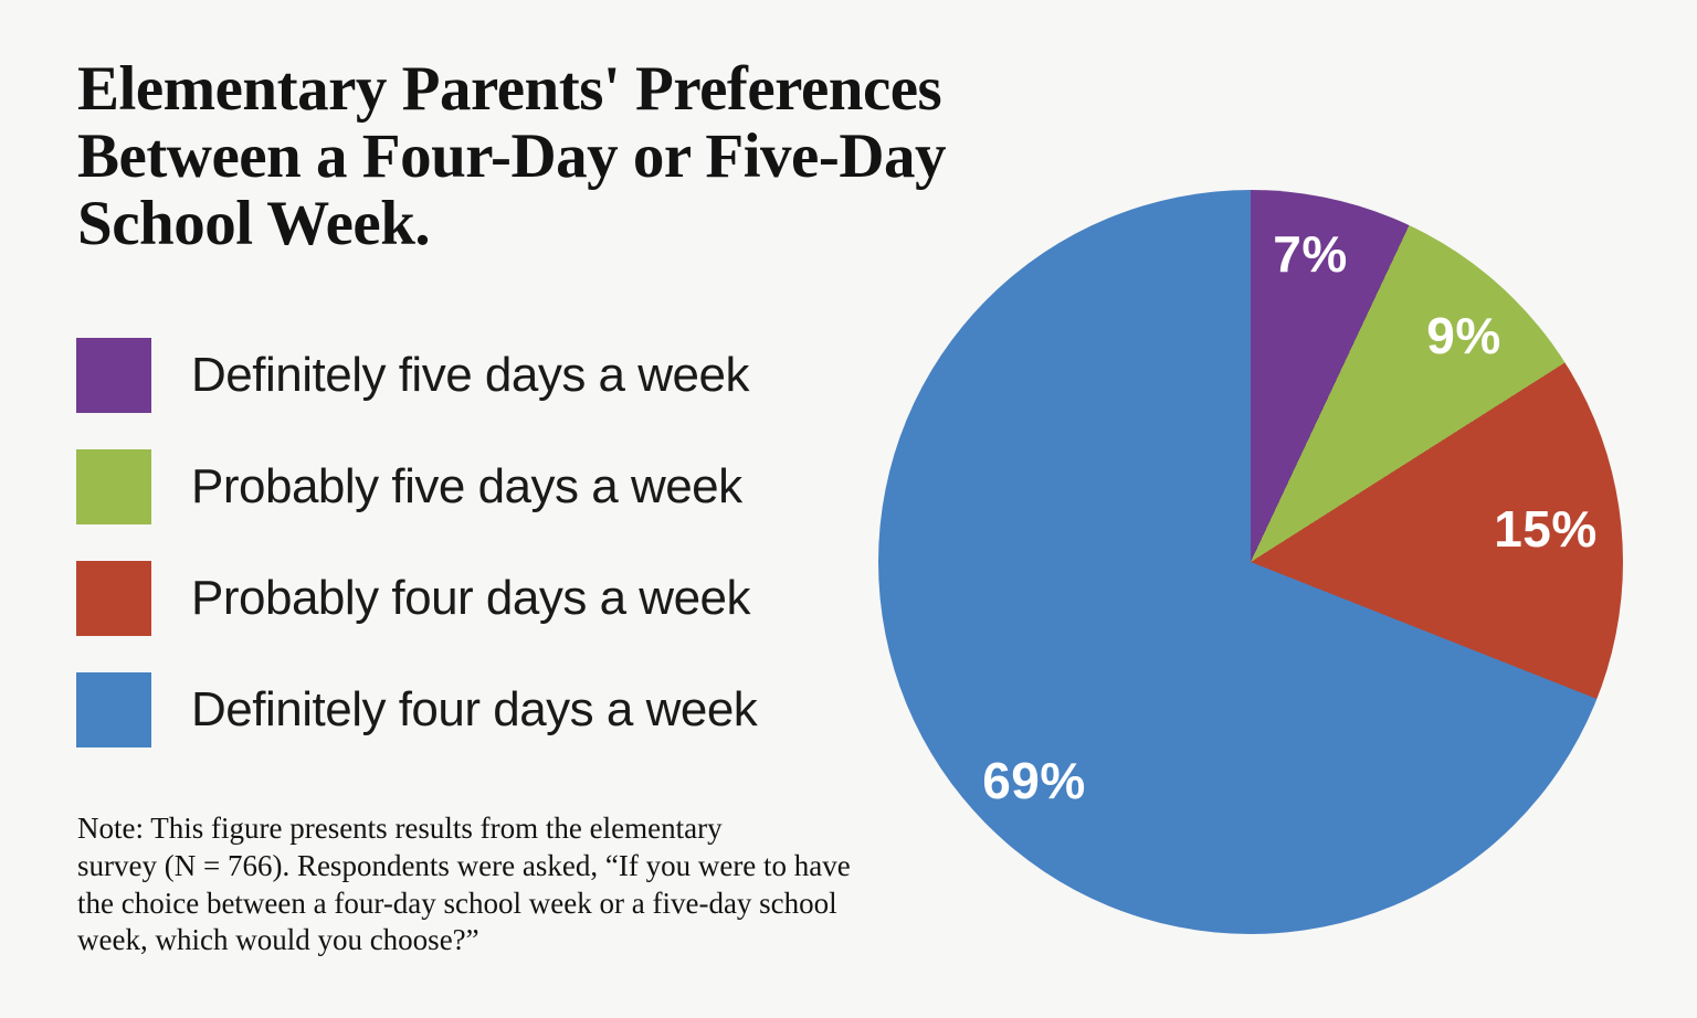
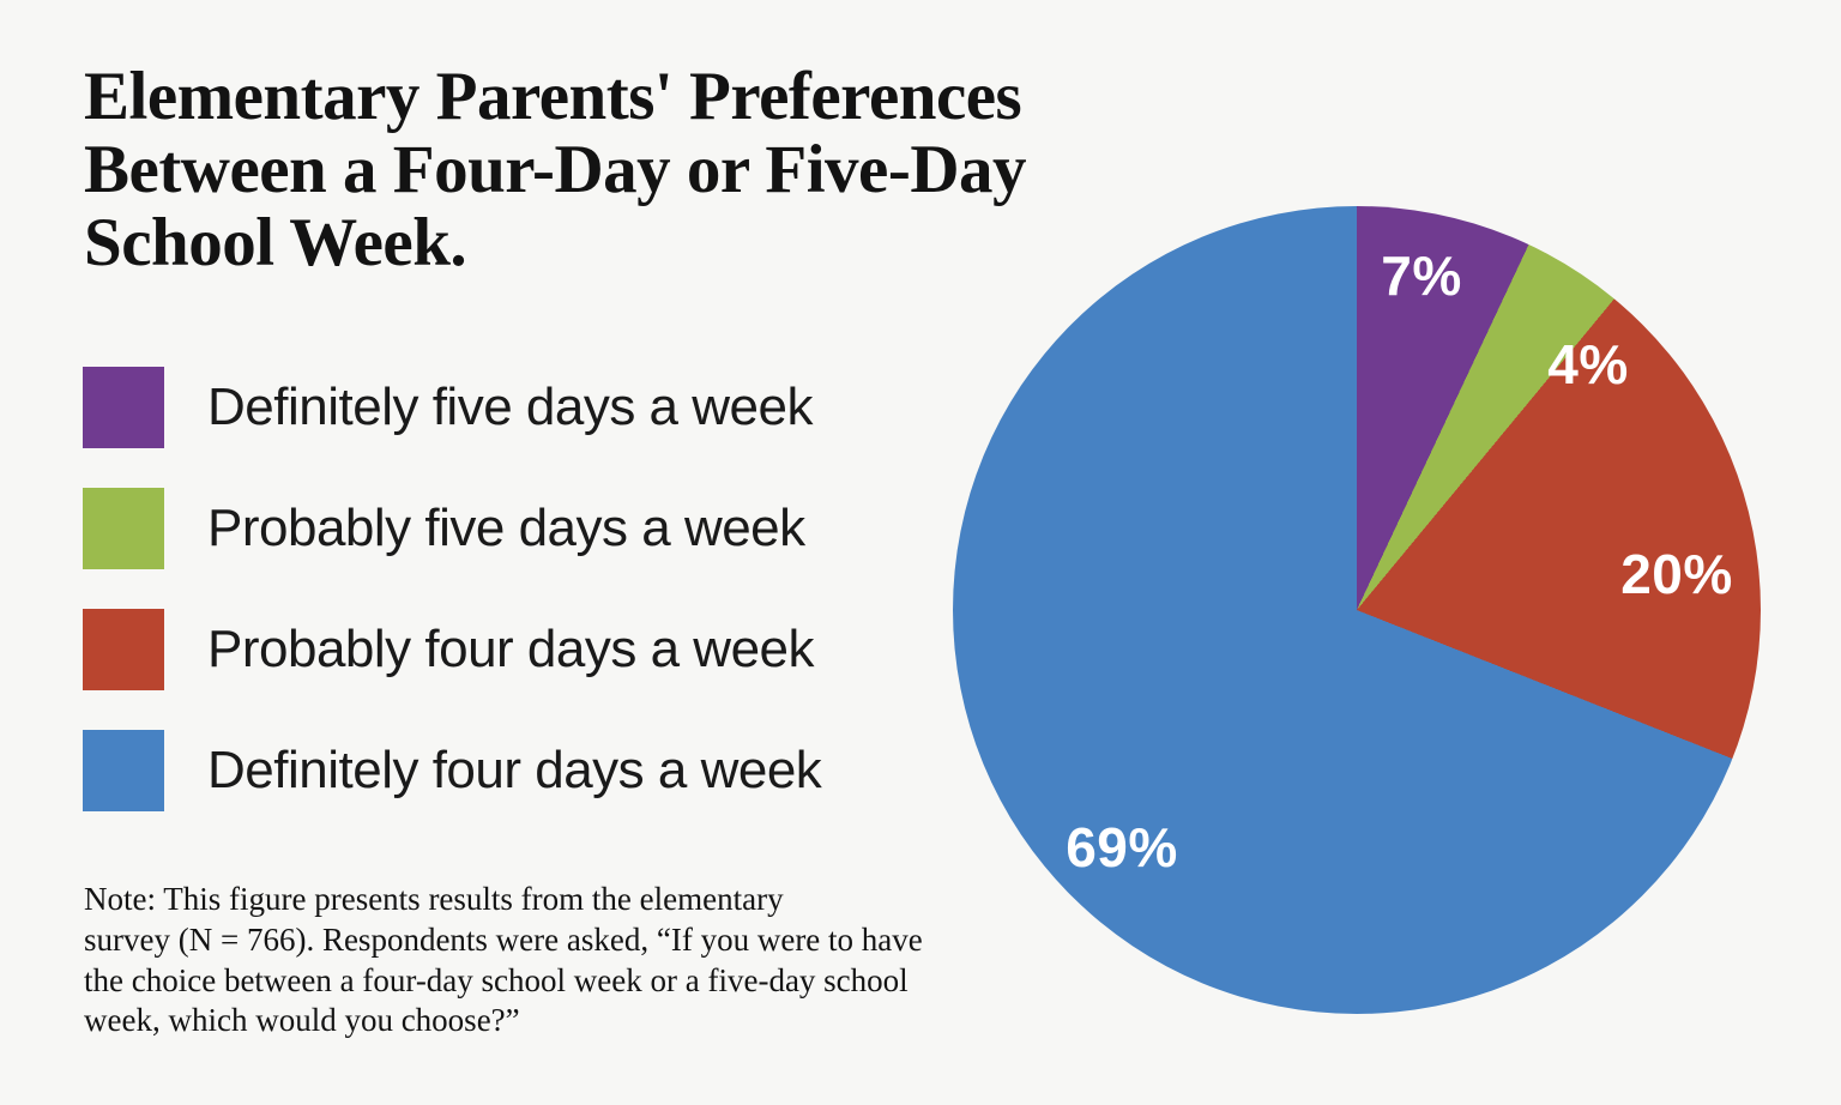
Probably five days a week: 9% -> 4%
Probably four days a week: 15% -> 20%
